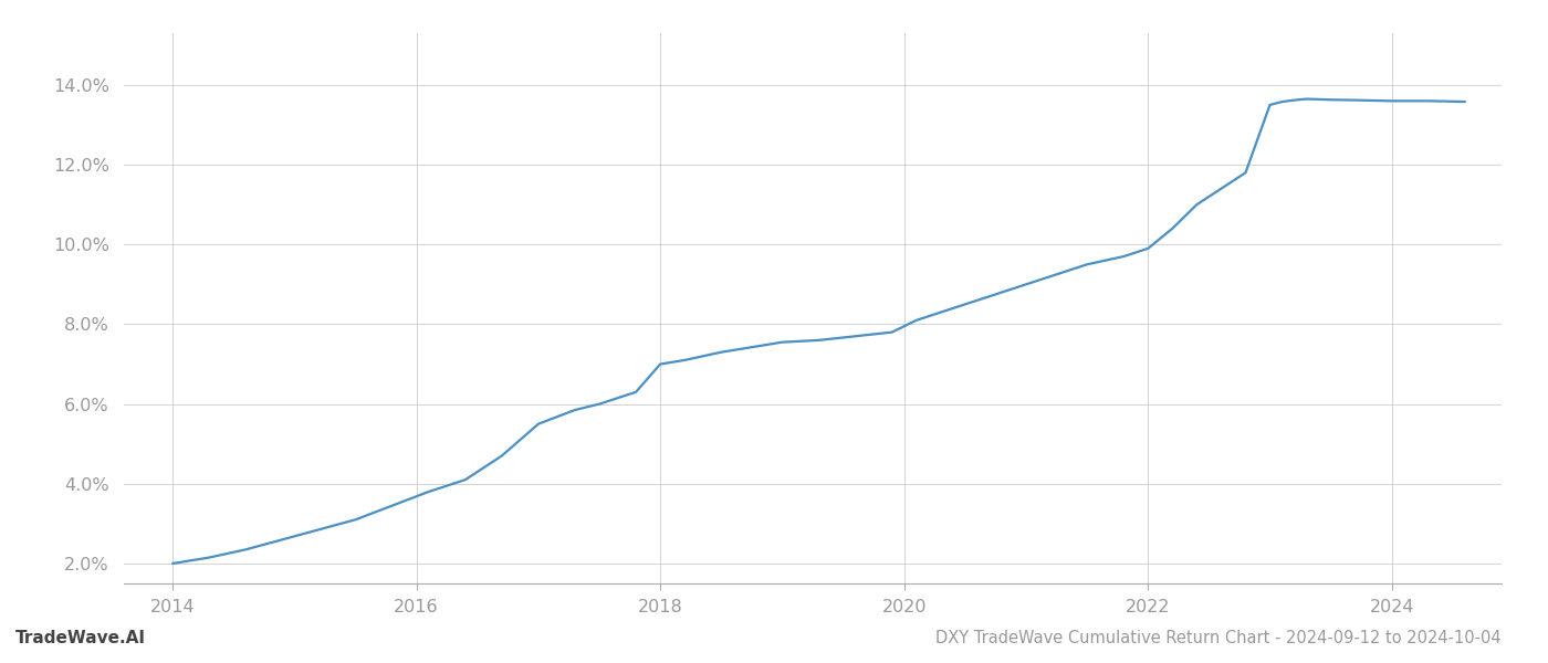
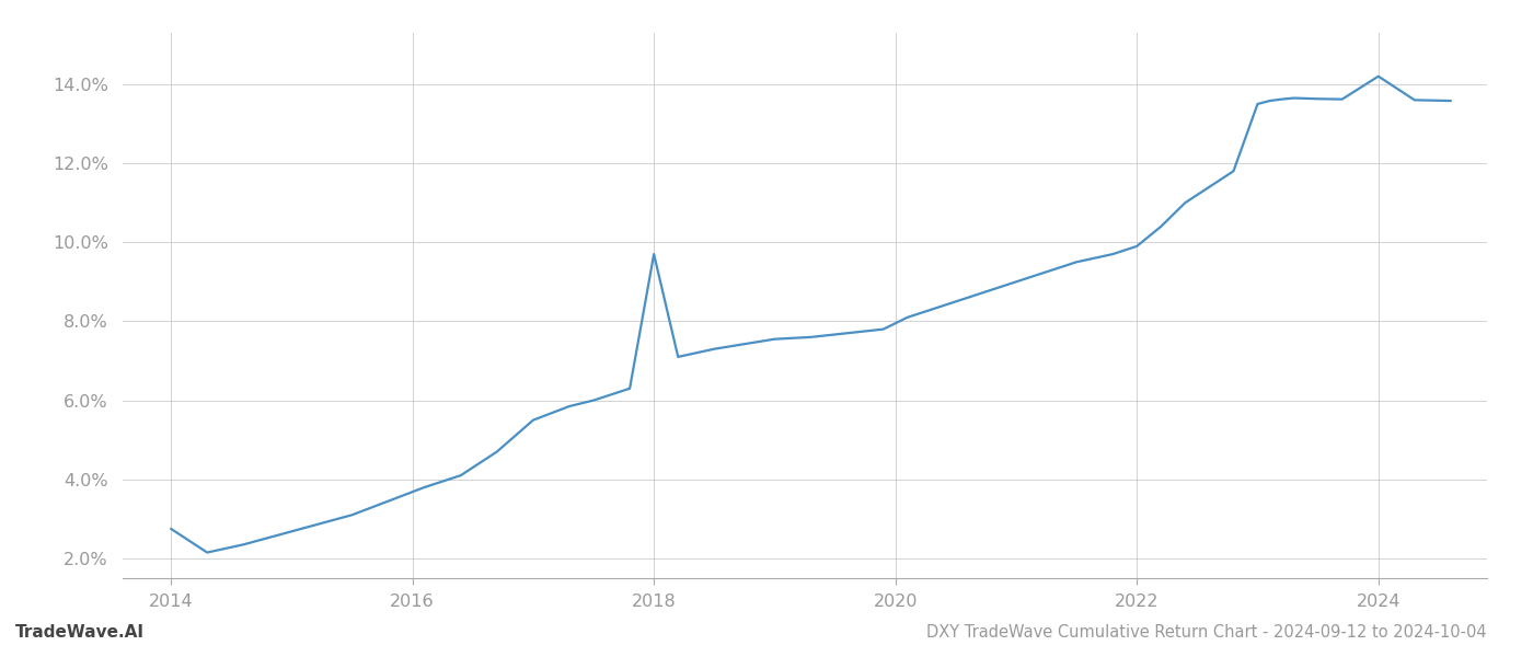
2014: 2.00% -> 2.75%
2018: 7.00% -> 9.70%
2024: 13.60% -> 14.20%
